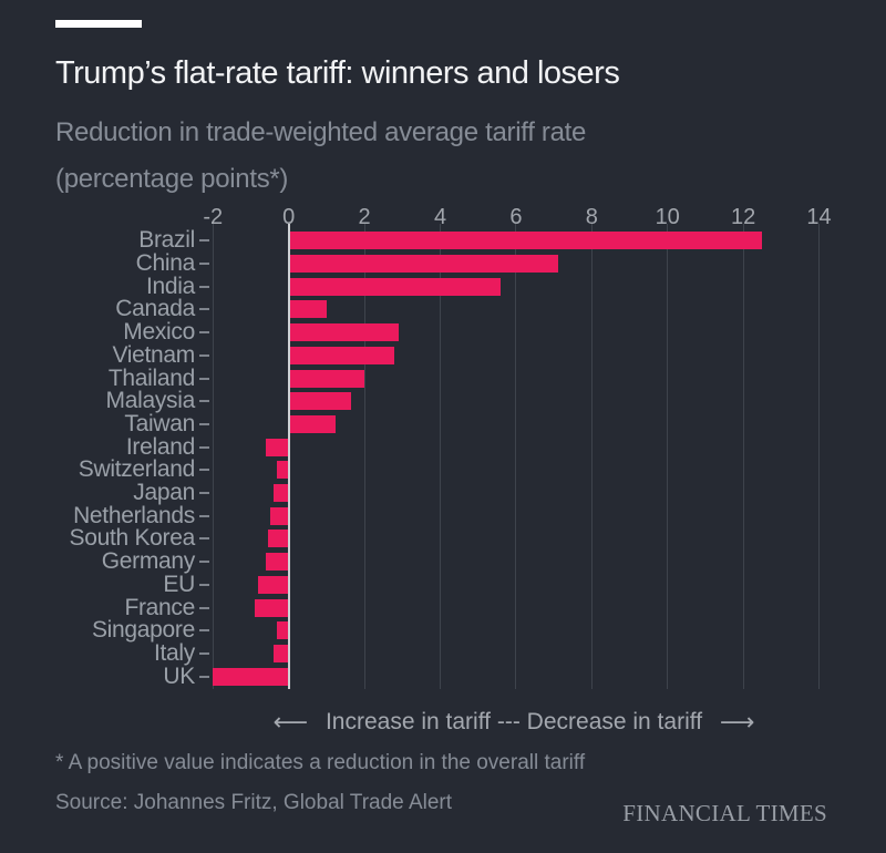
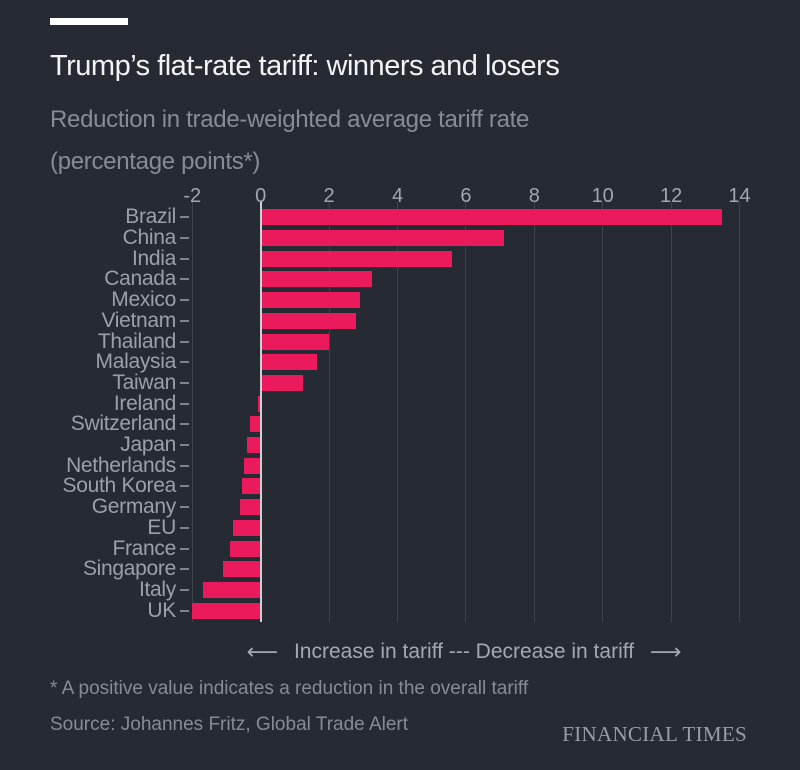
Brazil: 12.5 -> 13.5
Canada: 1.0 -> 3.2
Ireland: -0.6 -> -0.1
Singapore: -0.3 -> -1.1
Italy: -0.4 -> -1.7
